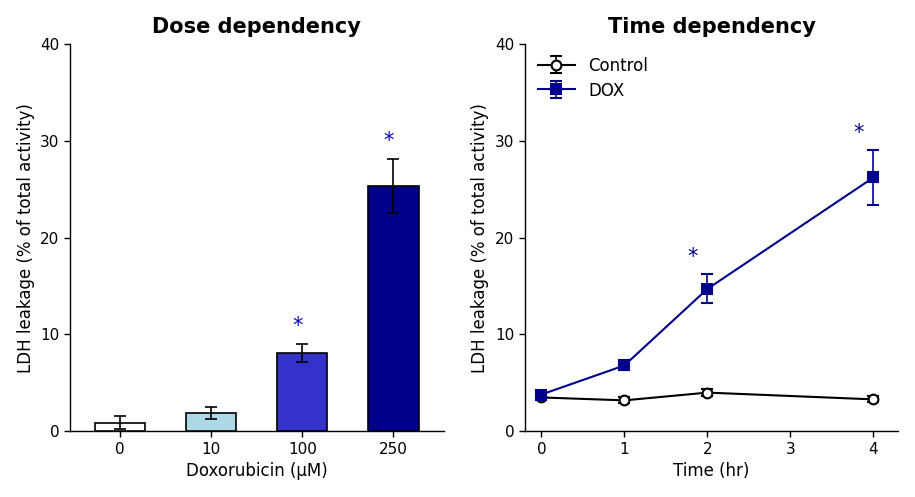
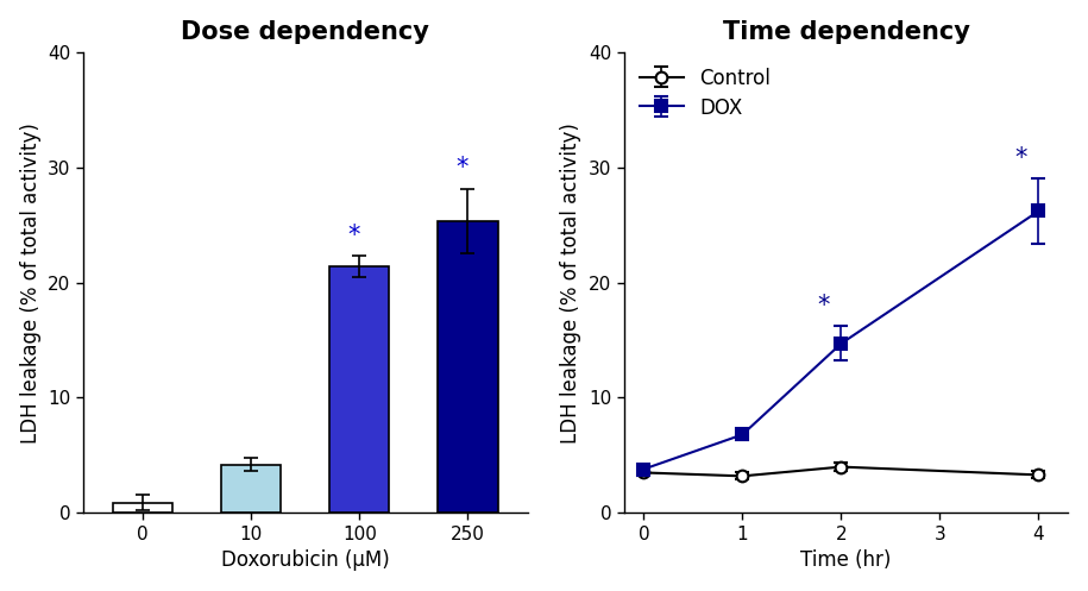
Dose dependency/10: 1.9 -> 4.2
Dose dependency/100: 8.1 -> 21.4
